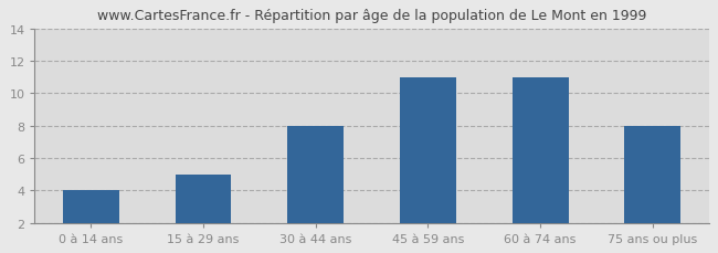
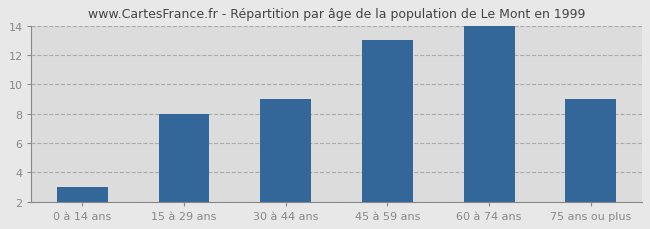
0 à 14 ans: 4 -> 3
15 à 29 ans: 5 -> 8
30 à 44 ans: 8 -> 9
45 à 59 ans: 11 -> 13
60 à 74 ans: 11 -> 14
75 ans ou plus: 8 -> 9
